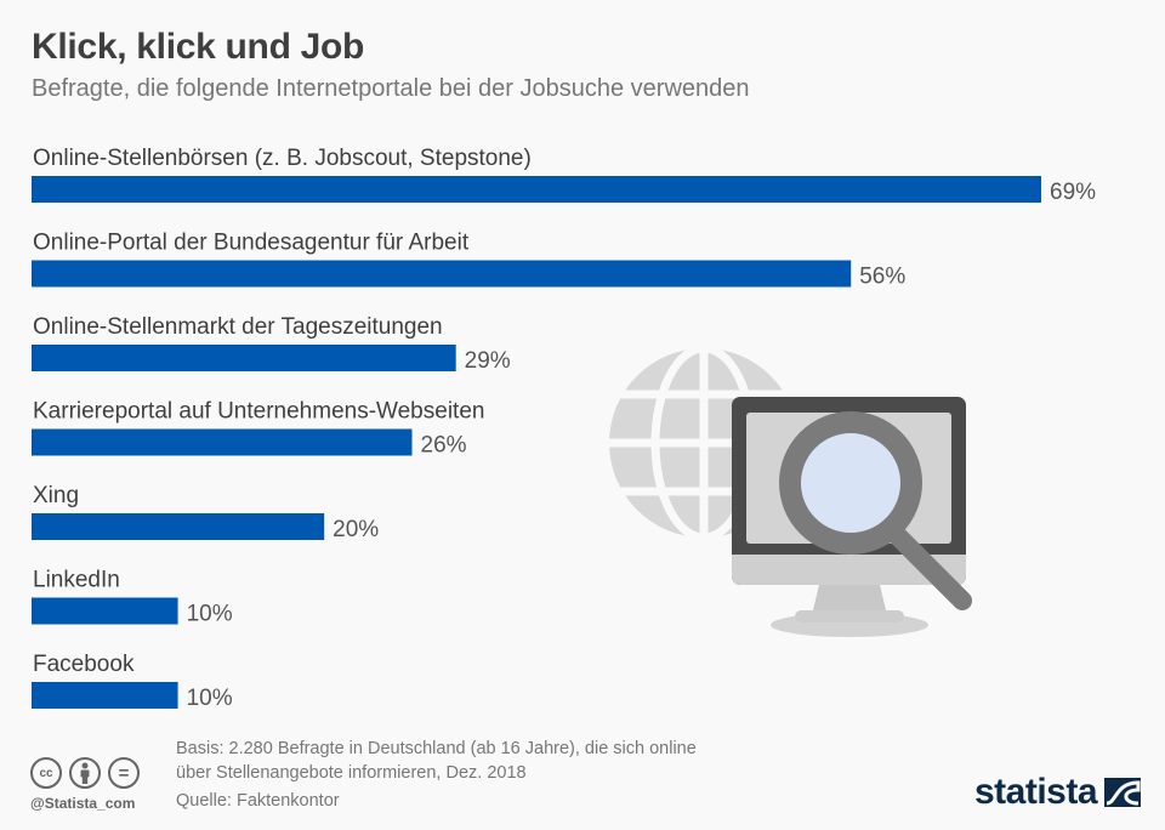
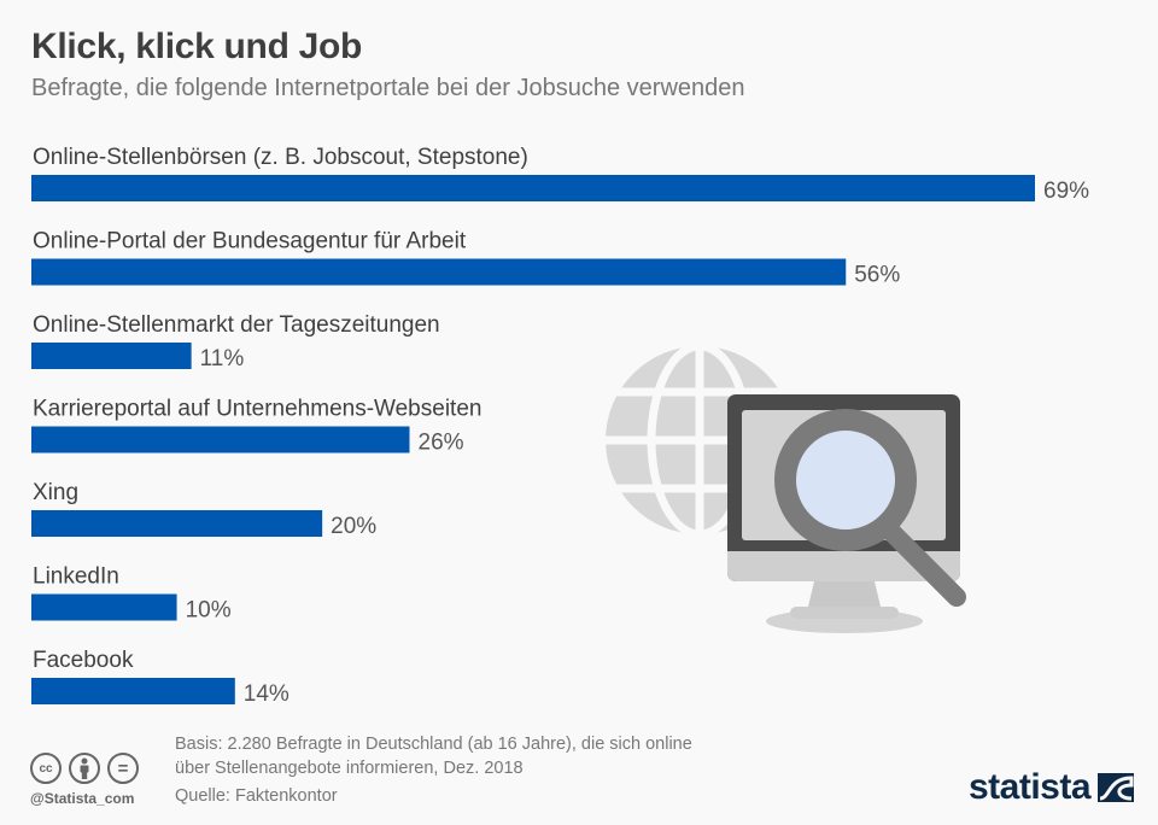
Online-Stellenmarkt der Tageszeitungen: 29% -> 11%
Facebook: 10% -> 14%
